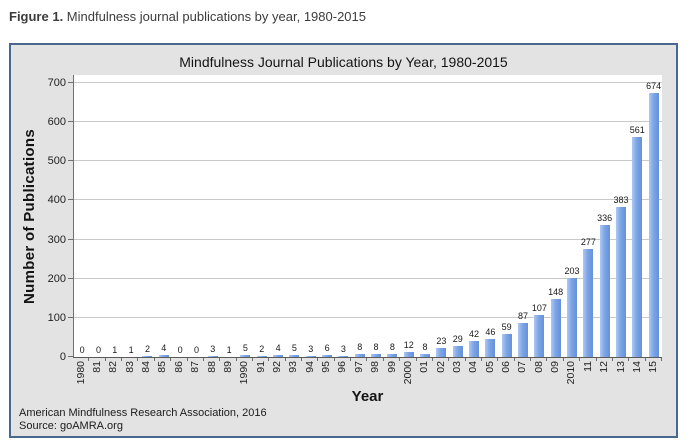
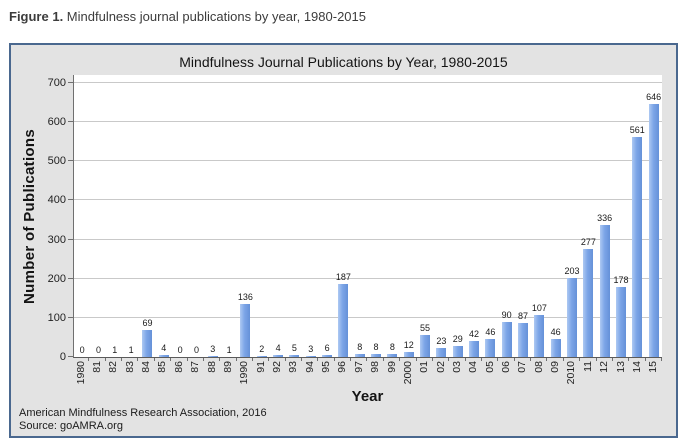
84: 2 -> 69
1990: 5 -> 136
96: 3 -> 187
01: 8 -> 55
06: 59 -> 90
09: 148 -> 46
13: 383 -> 178
15: 674 -> 646
